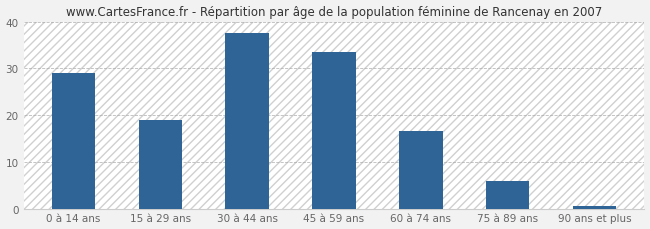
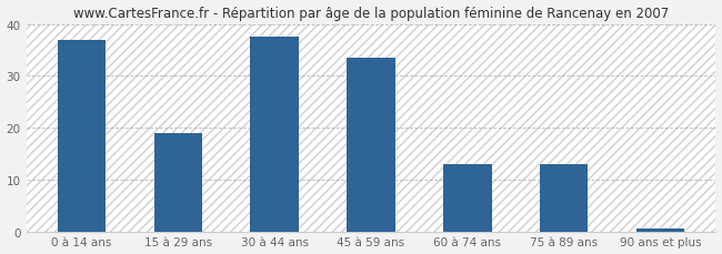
0 à 14 ans: 29.0 -> 37.0
60 à 74 ans: 16.5 -> 13.0
75 à 89 ans: 6.0 -> 13.0
